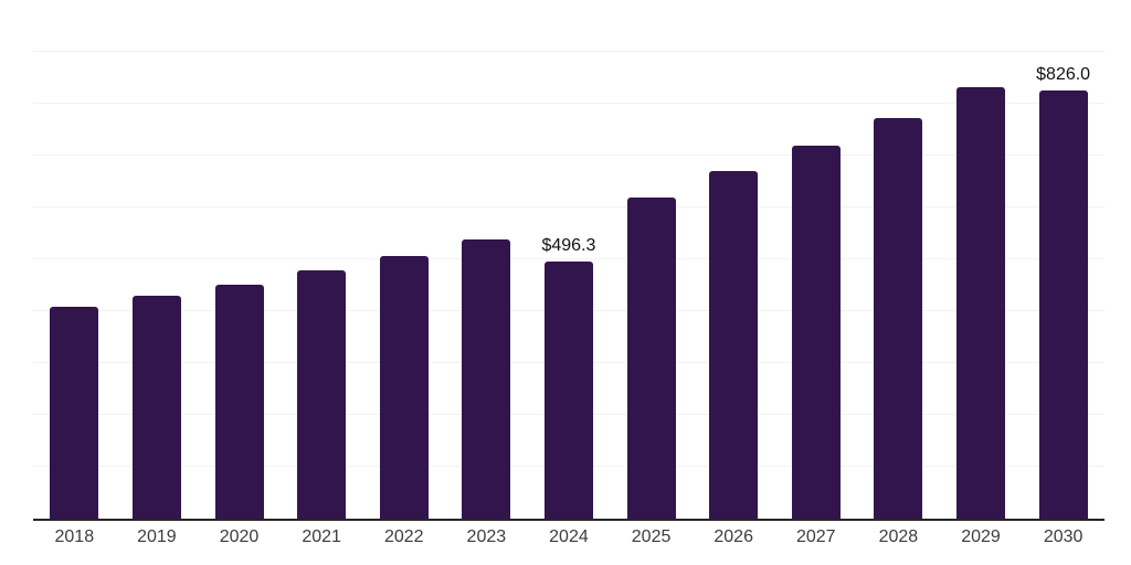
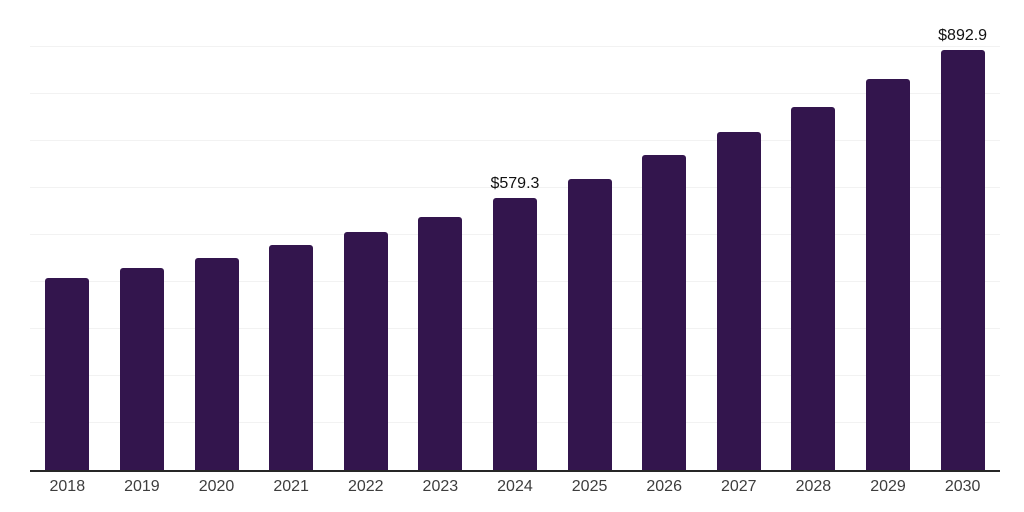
2024: $496.3 -> $579.3
2030: $826.0 -> $892.9
